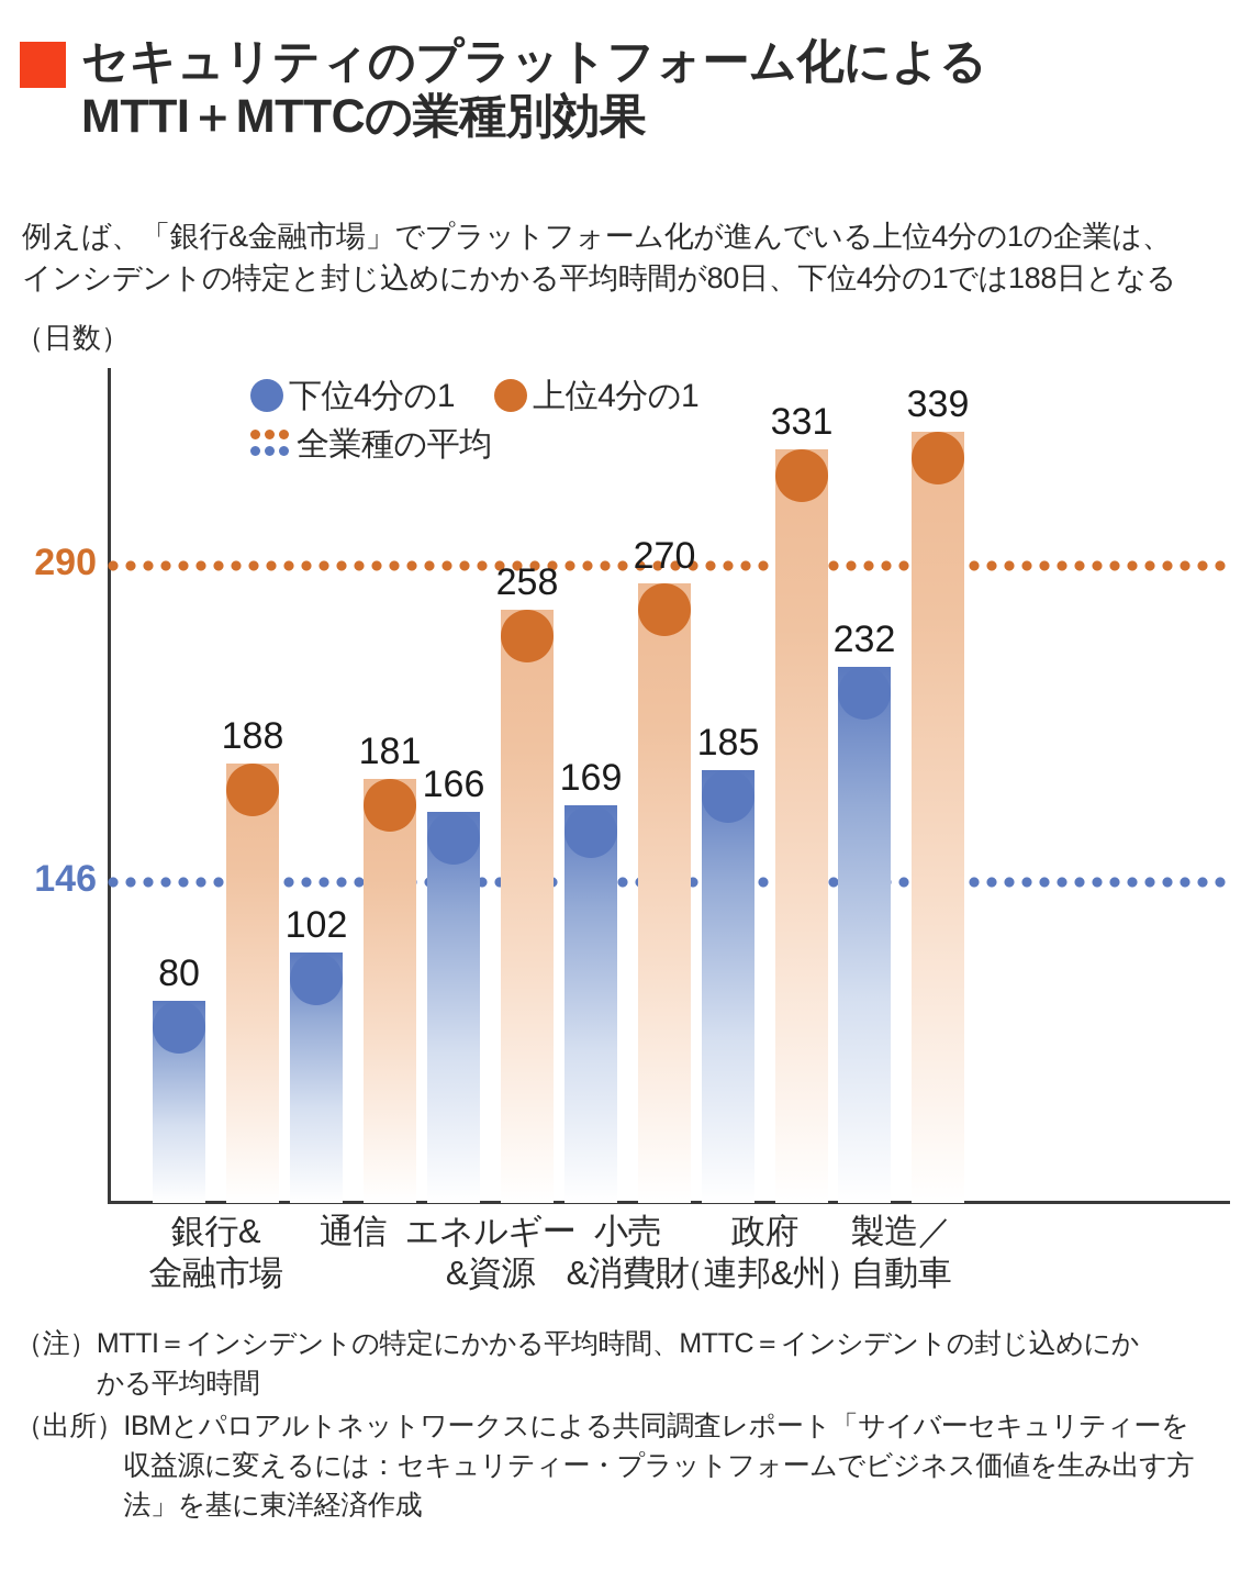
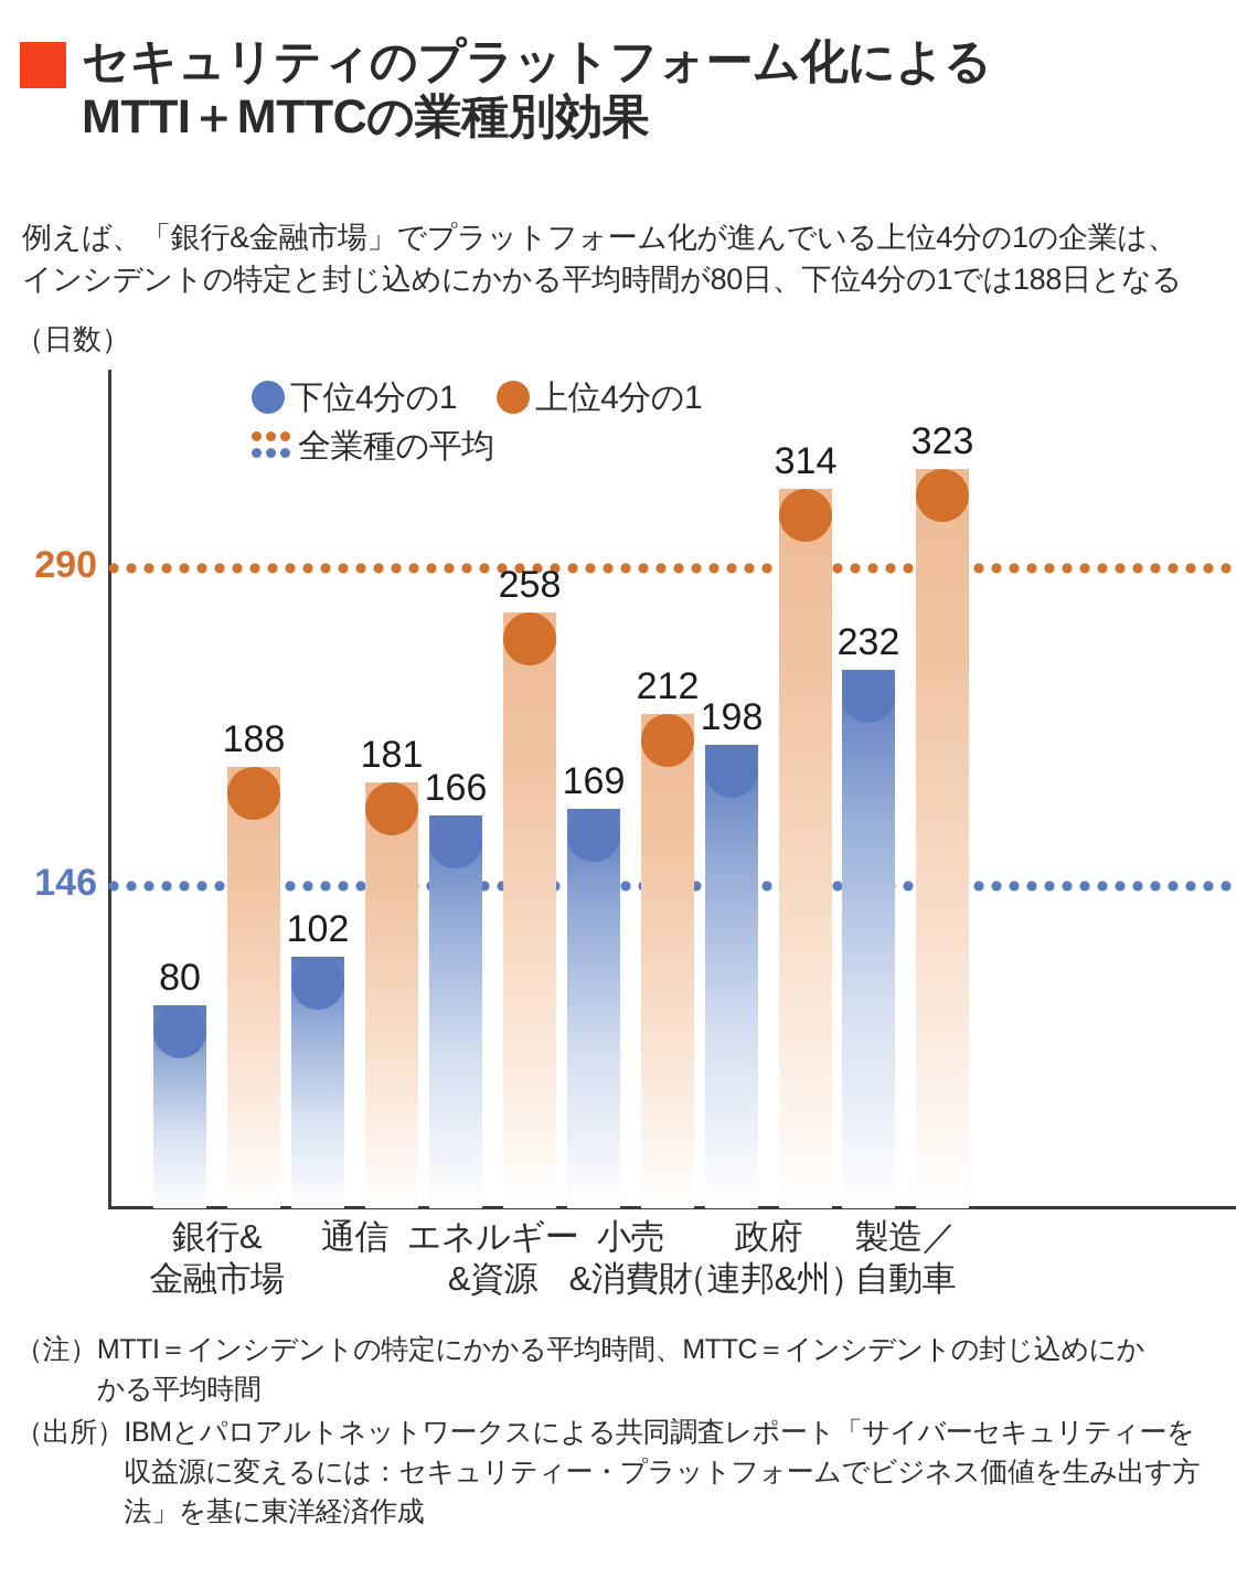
上位4分の1/小売 &消費財: 270 -> 212
下位4分の1/政府 （連邦&州）: 185 -> 198
上位4分の1/政府 （連邦&州）: 331 -> 314
上位4分の1/製造／ 自動車: 339 -> 323
